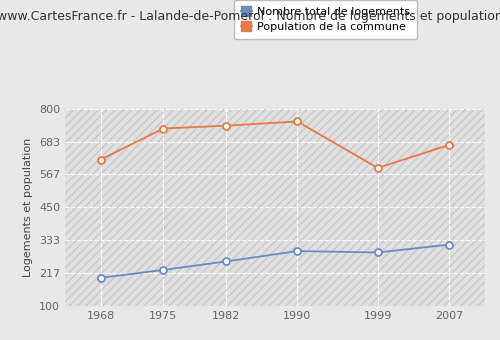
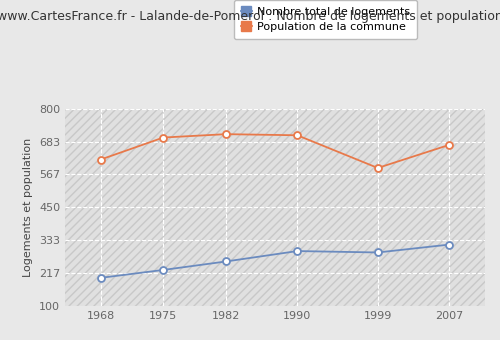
Population de la commune/1975: 730 -> 698
Population de la commune/1982: 740 -> 710
Population de la commune/1990: 755 -> 706
